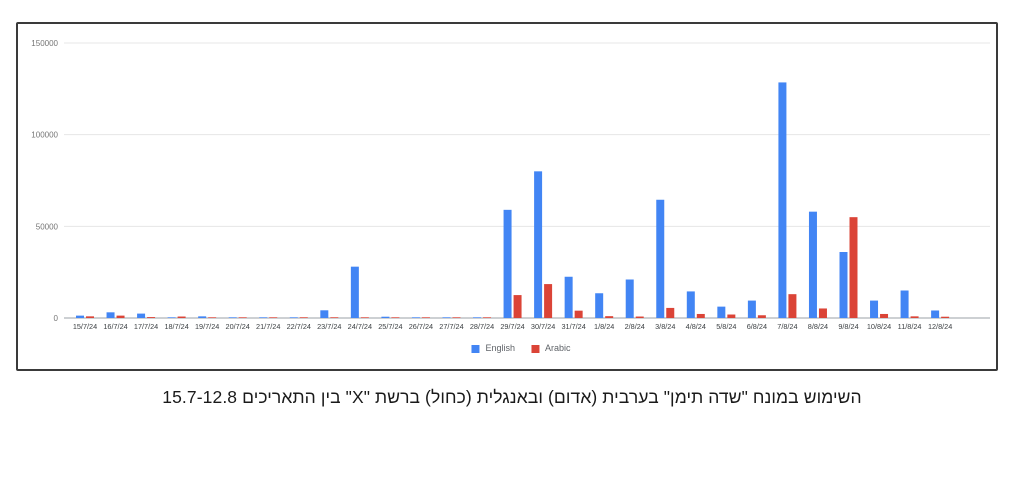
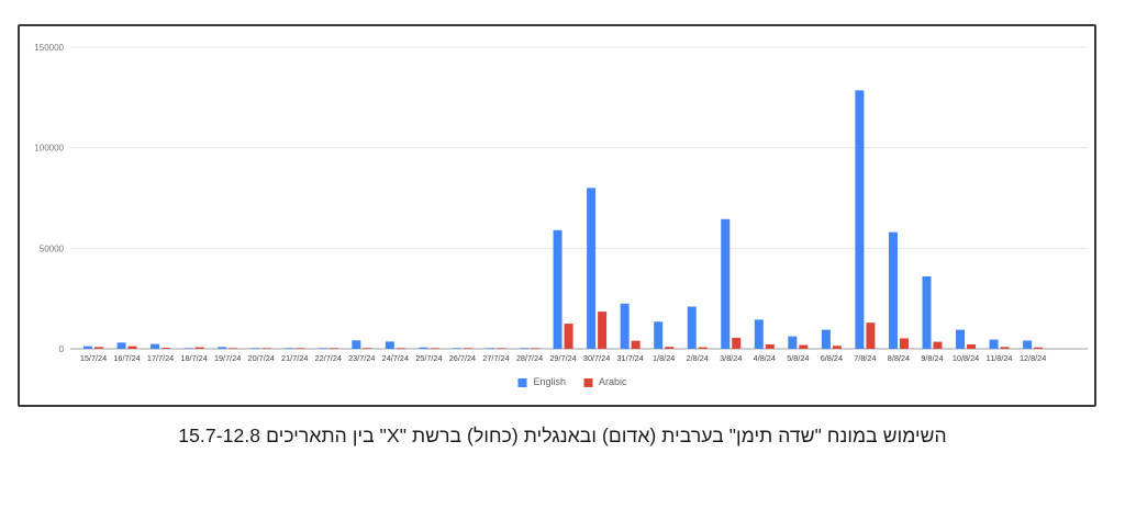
English/24/7/24: 28000 -> 4000
Arabic/9/8/24: 55000 -> 4000
English/11/8/24: 15000 -> 5000
